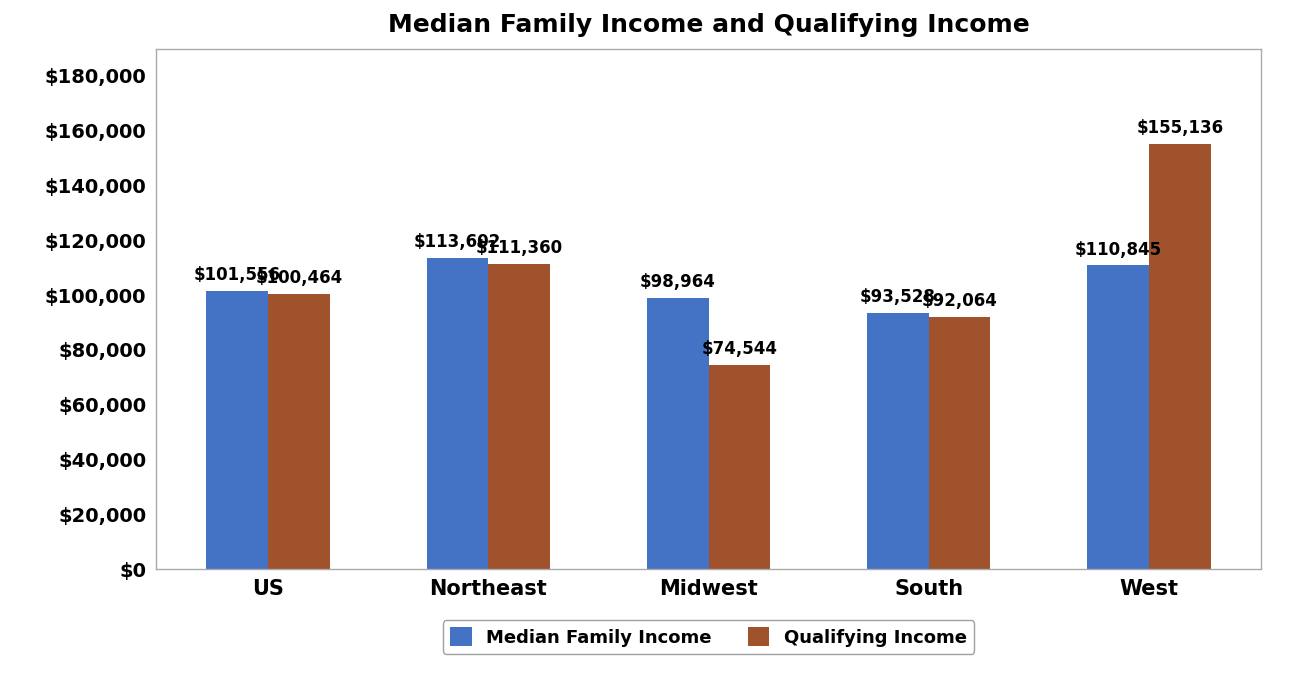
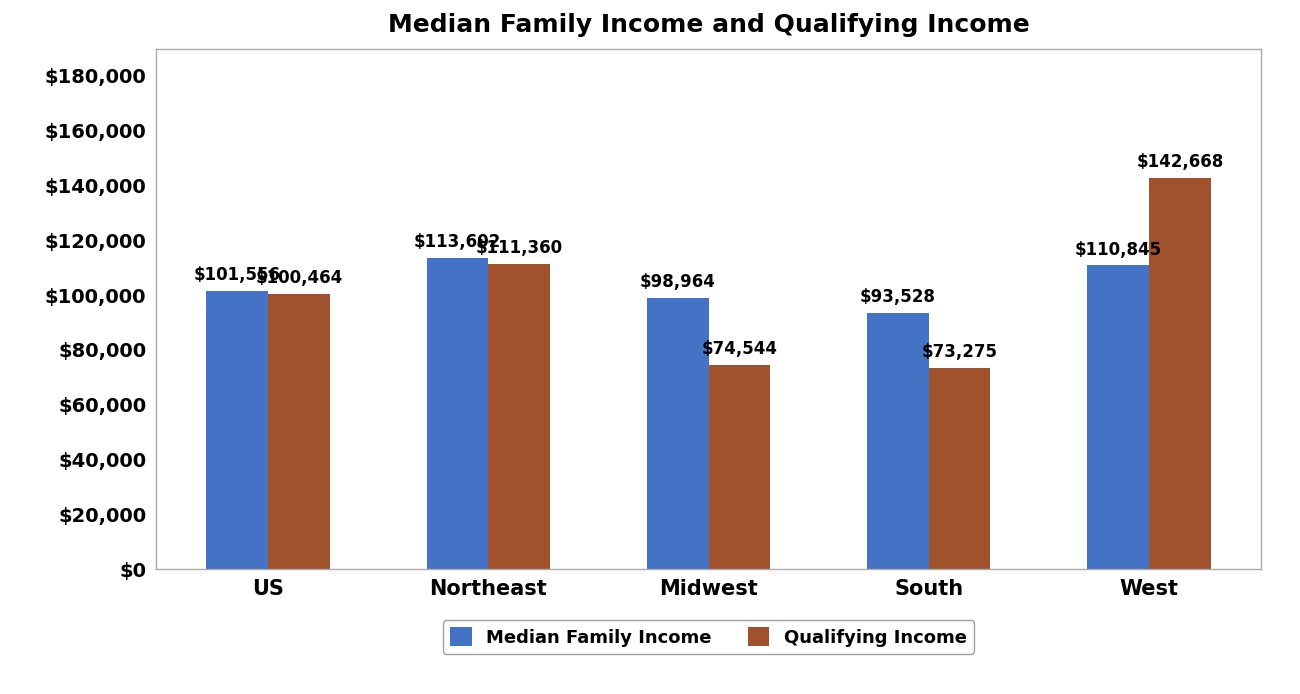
Qualifying Income/South: $92,064 -> $73,275
Qualifying Income/West: $155,136 -> $142,668
